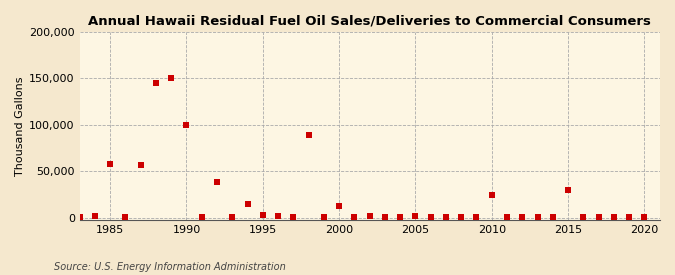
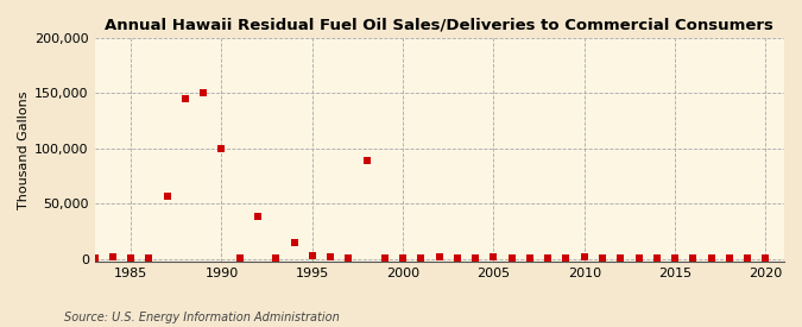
1985: 58,000 -> 0
2000: 12,000 -> 0
2010: 24,000 -> 2,000
2015: 30,000 -> 0
